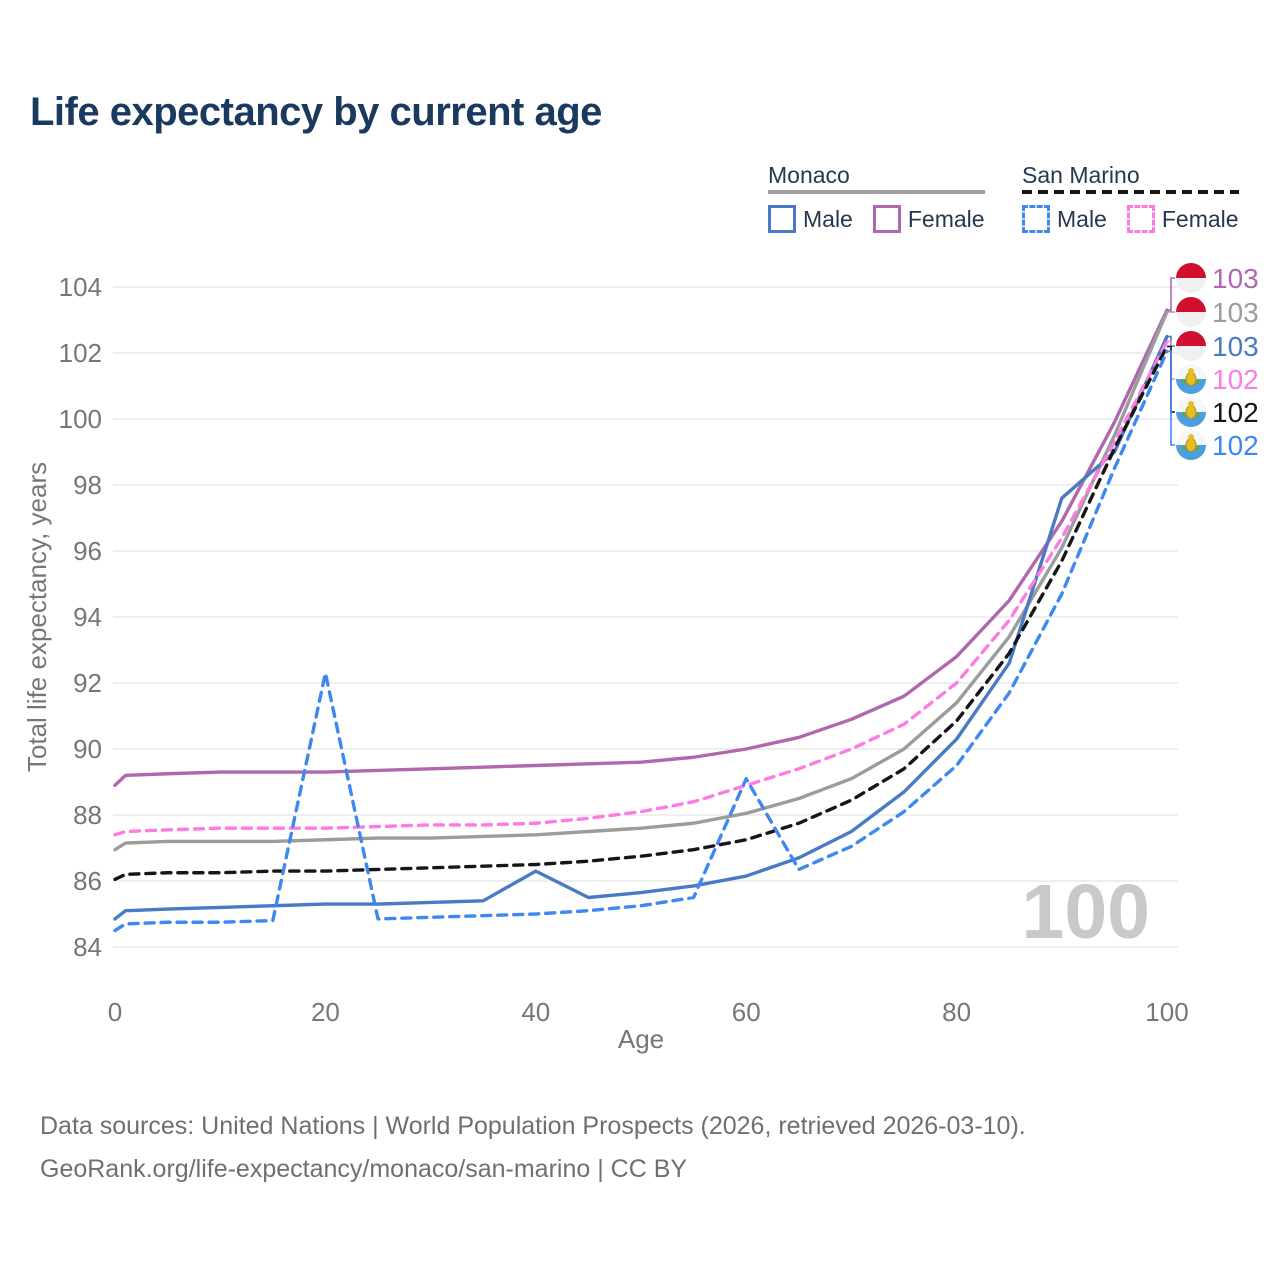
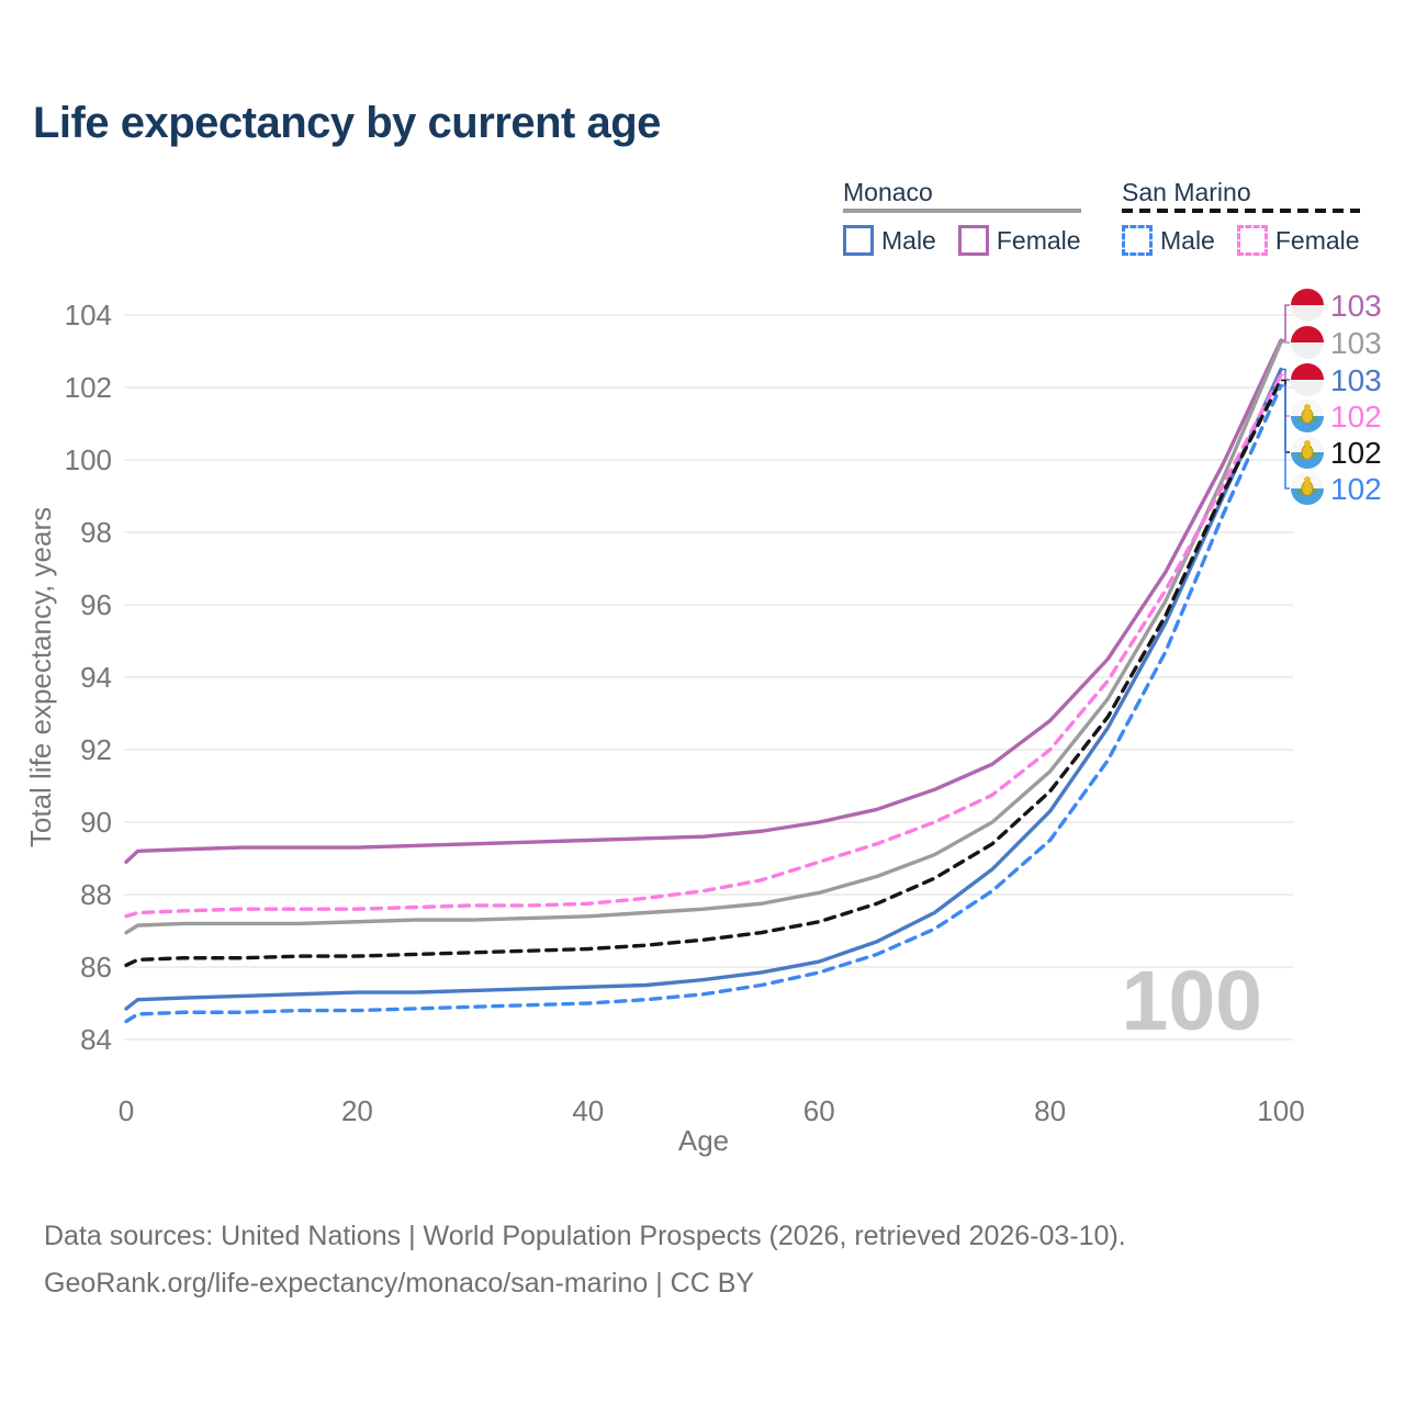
San Marino Male/20: 92.3 -> 84.8
Monaco Male/40: 86.3 -> 85.5
San Marino Male/60: 89.1 -> 85.8
Monaco Male/90: 97.6 -> 95.5
